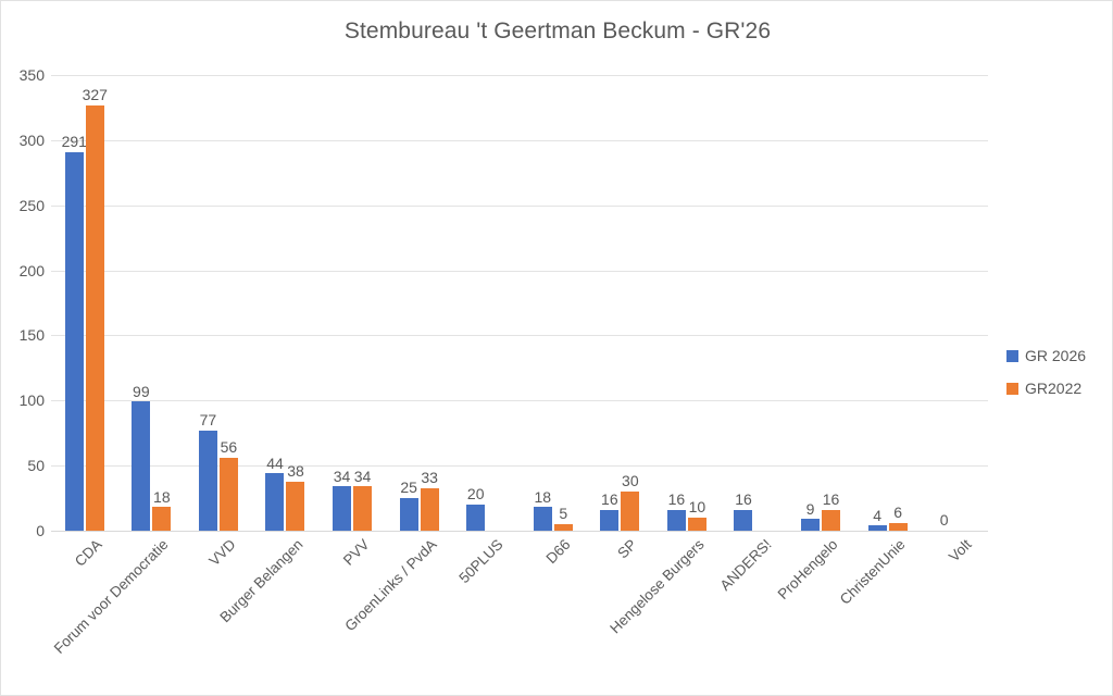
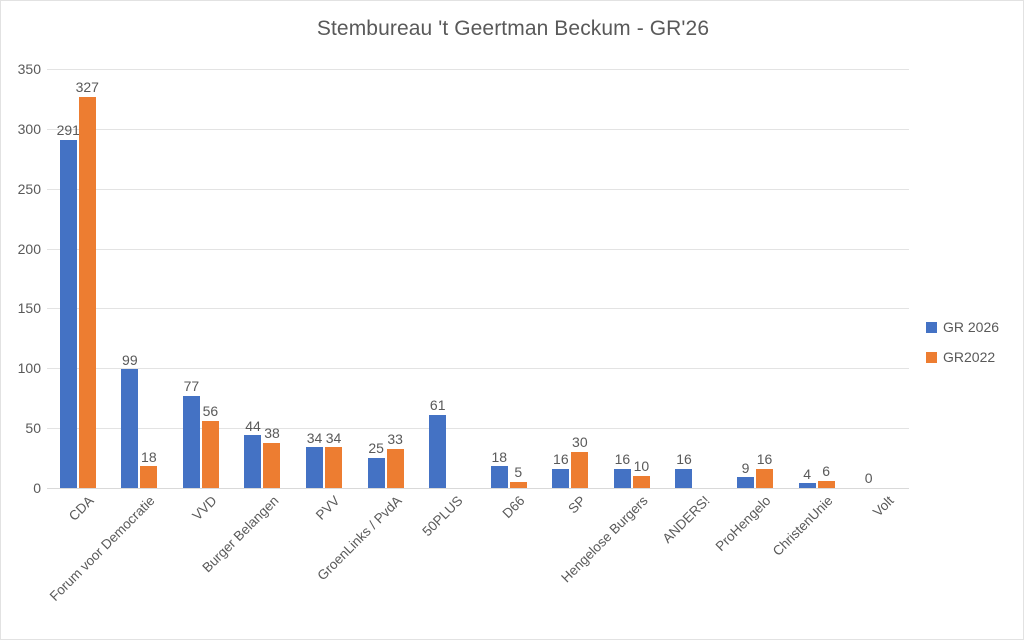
GR 2026/50PLUS: 20 -> 61
